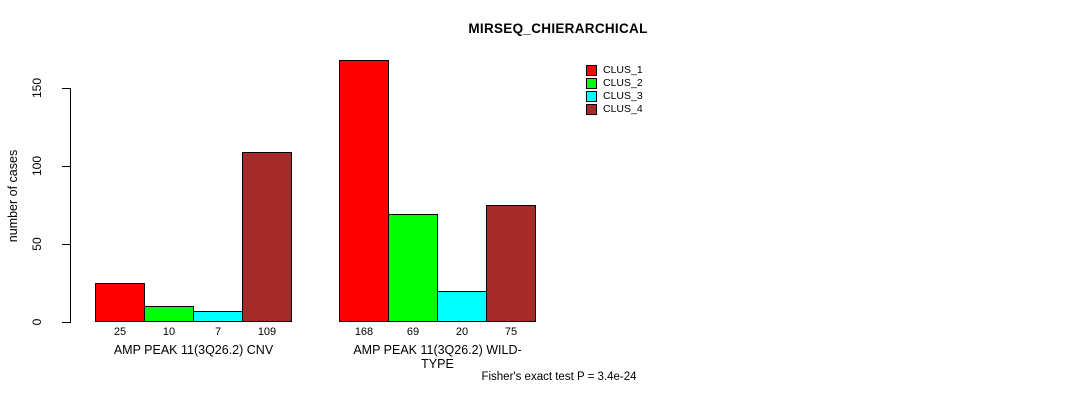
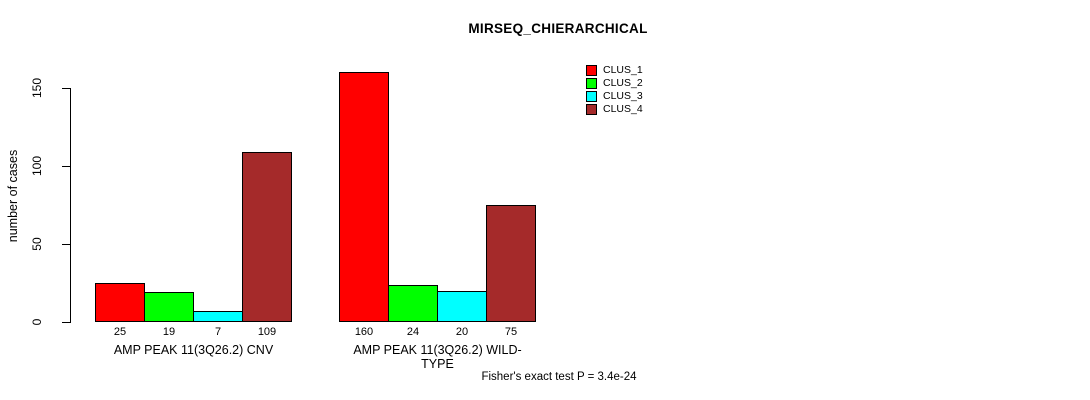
CLUS_2/AMP PEAK 11(3Q26.2) CNV: 10 -> 19
CLUS_1/AMP PEAK 11(3Q26.2) WILD-TYPE: 168 -> 160
CLUS_2/AMP PEAK 11(3Q26.2) WILD-TYPE: 69 -> 24
